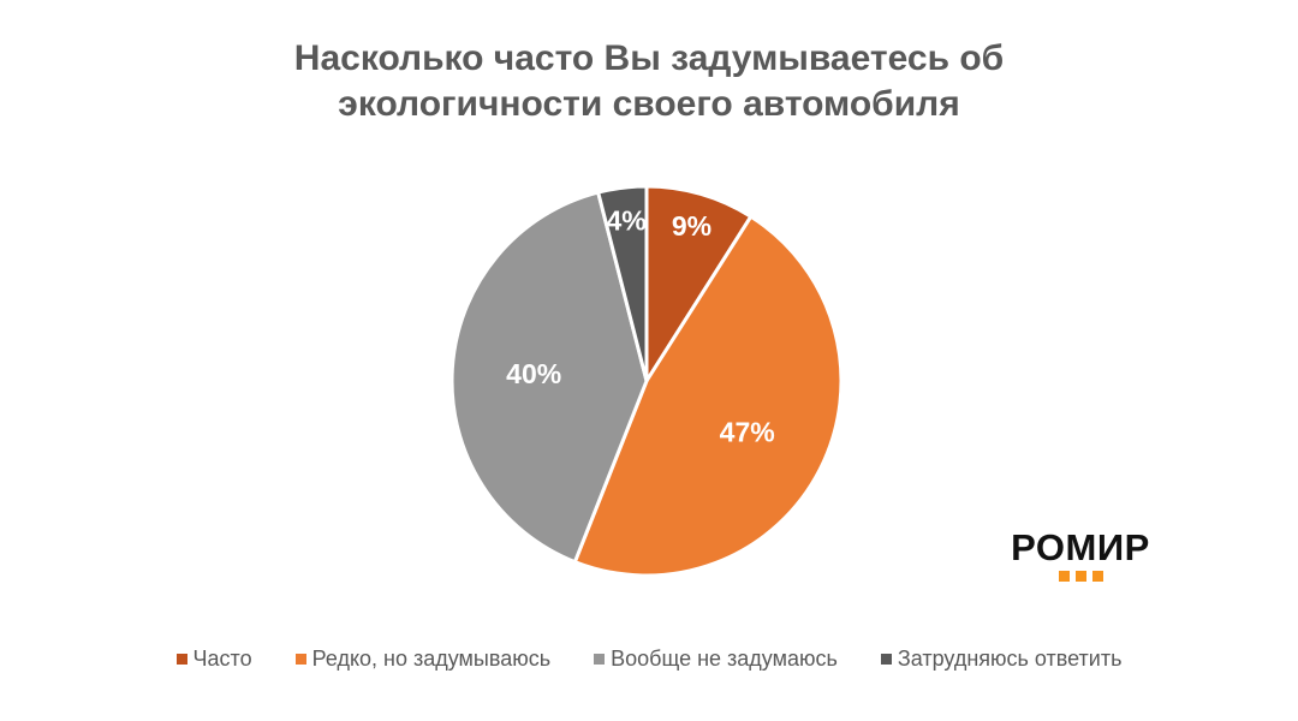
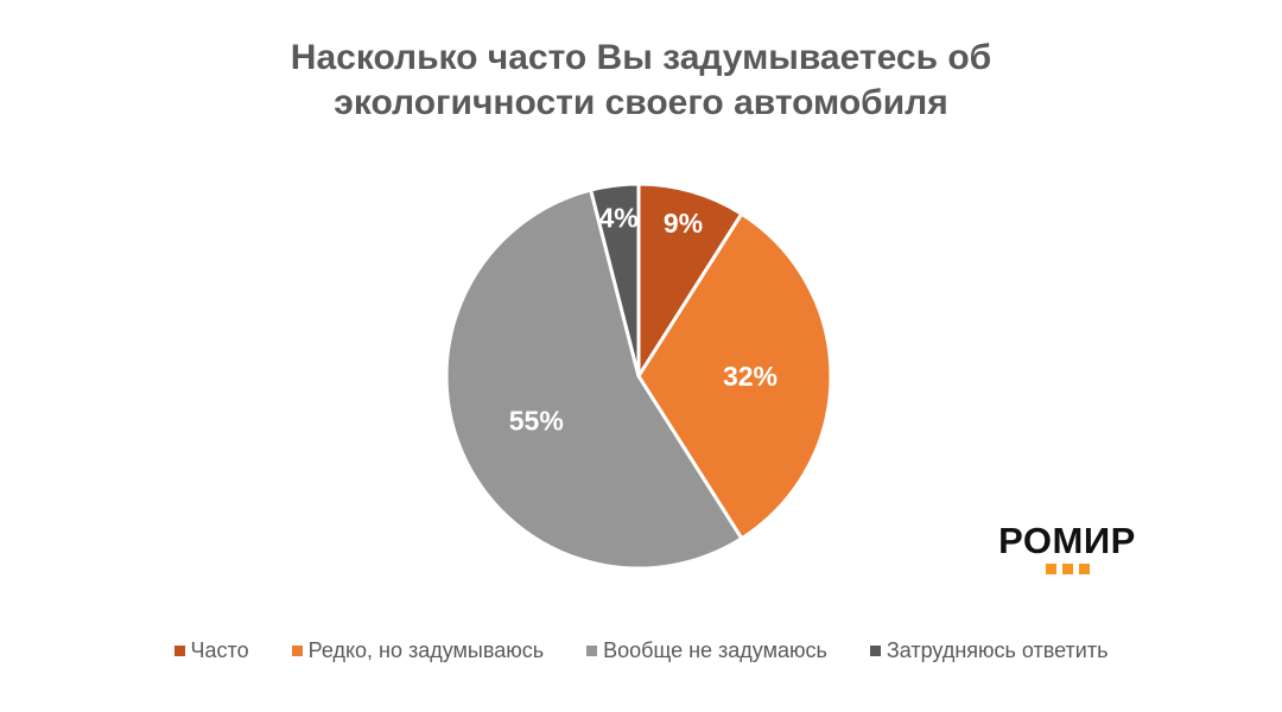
Редко, но задумываюсь: 47% -> 32%
Вообще не задумаюсь: 40% -> 55%
